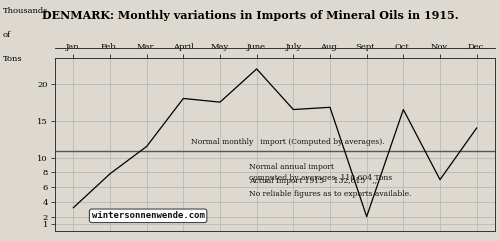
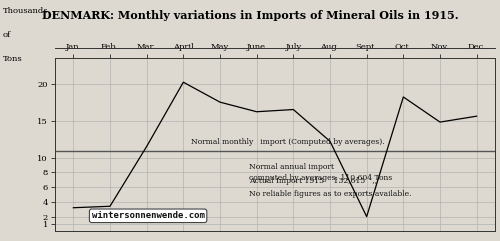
Feb.: 7.8 -> 3.4
April: 18.0 -> 20.2
June: 22.0 -> 16.2
Aug.: 16.8 -> 12.2
Oct.: 16.5 -> 18.2
Nov.: 7.0 -> 14.8
Dec.: 14.0 -> 15.6
